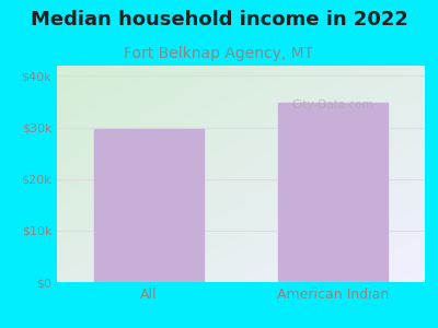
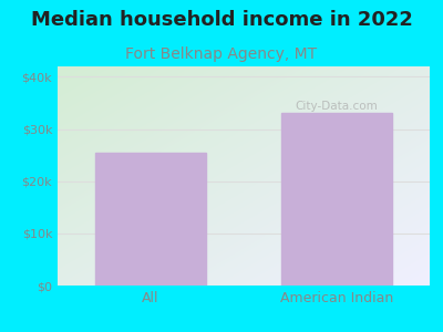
All: $29.8k -> $25.5k
American Indian: $34.8k -> $33.0k
